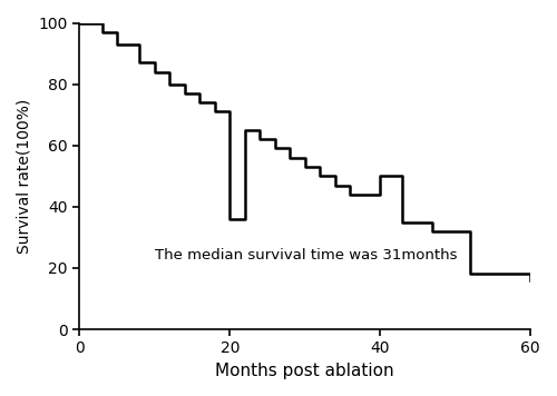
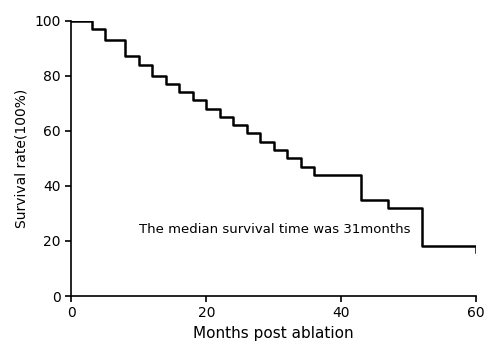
20: 36 -> 68
40: 50 -> 44
